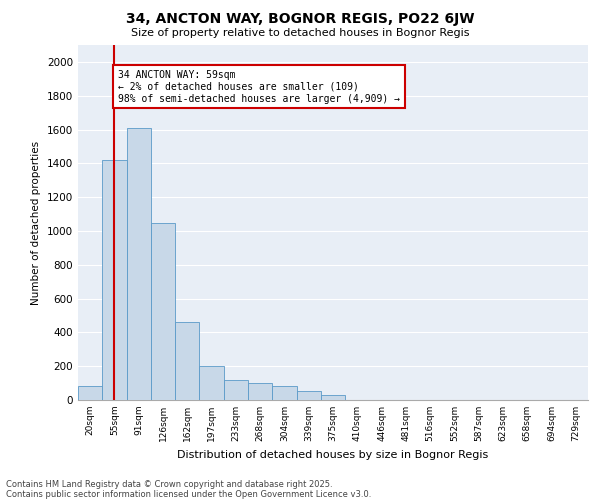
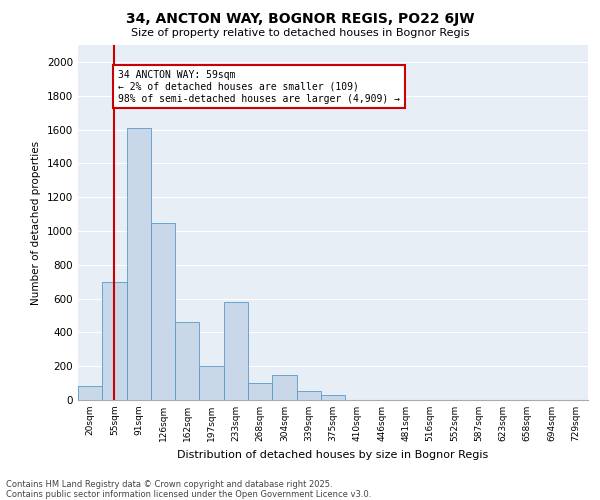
55sqm: 1420 -> 700
233sqm: 120 -> 580
304sqm: 80 -> 150
